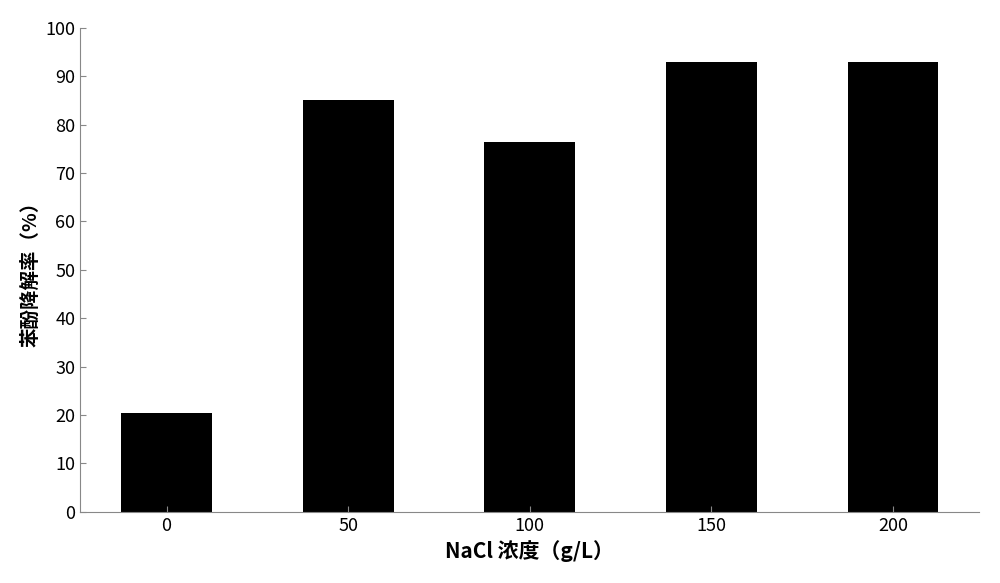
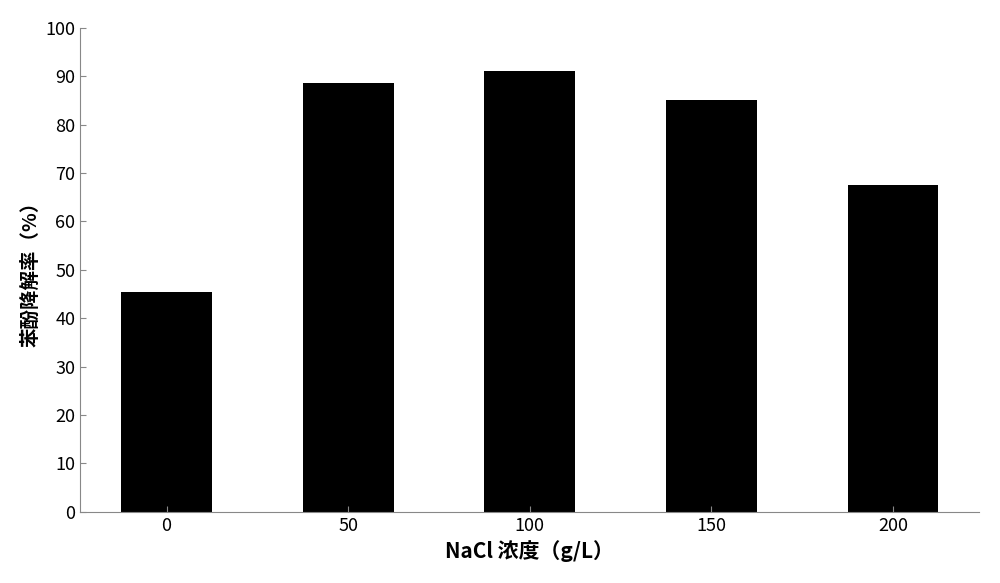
0: 20.5 -> 45.5
50: 85.0 -> 88.5
100: 76.5 -> 91.0
150: 93.0 -> 85.0
200: 93.0 -> 67.5
